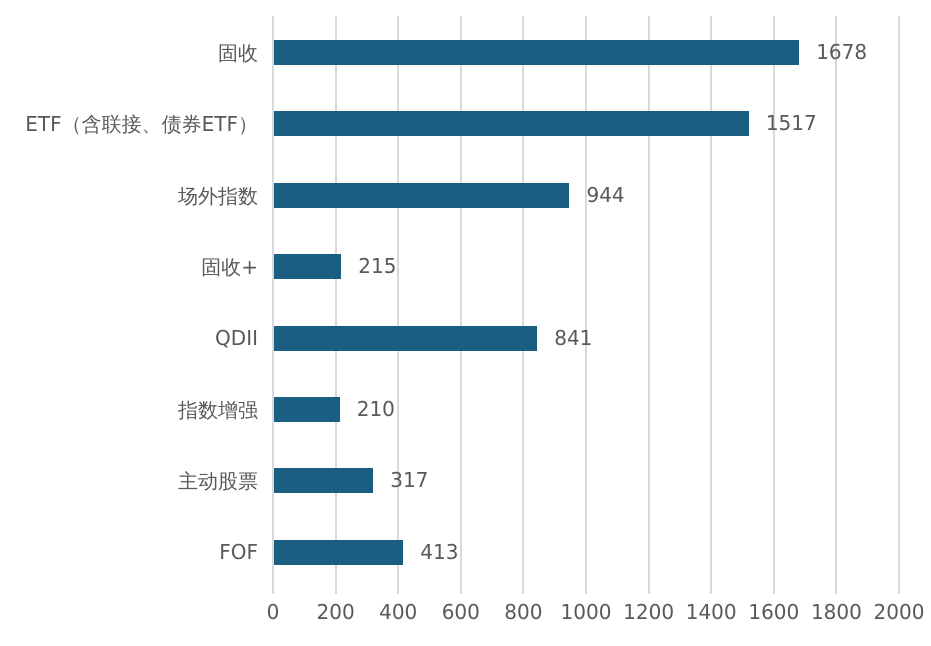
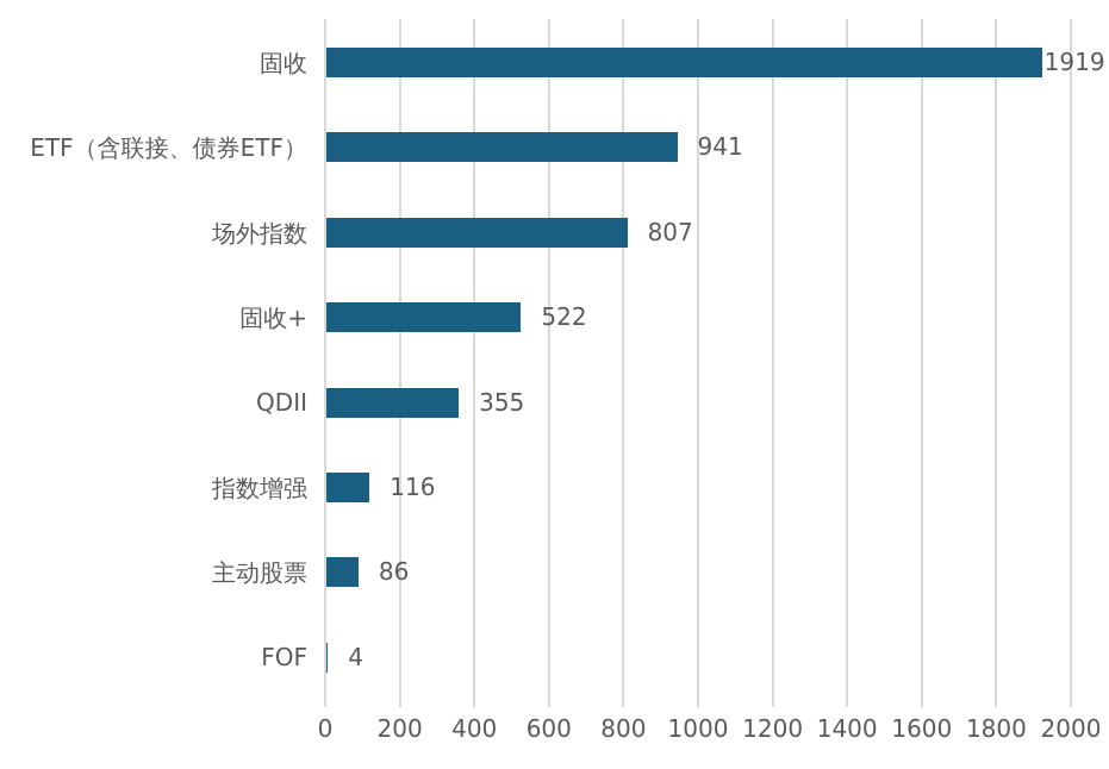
固收: 1678 -> 1919
ETF（含联接、债券ETF）: 1517 -> 941
场外指数: 944 -> 807
固收+: 215 -> 522
QDII: 841 -> 355
指数增强: 210 -> 116
主动股票: 317 -> 86
FOF: 413 -> 4
